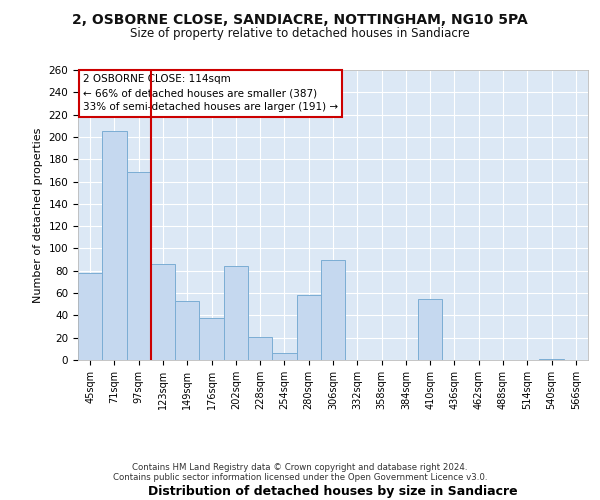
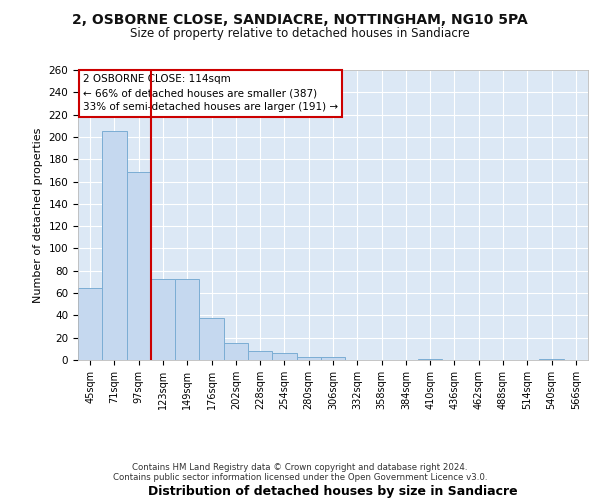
45sqm: 78 -> 65
123sqm: 86 -> 73
149sqm: 53 -> 73
202sqm: 84 -> 15
228sqm: 21 -> 8
280sqm: 58 -> 3
306sqm: 90 -> 3
410sqm: 55 -> 1
